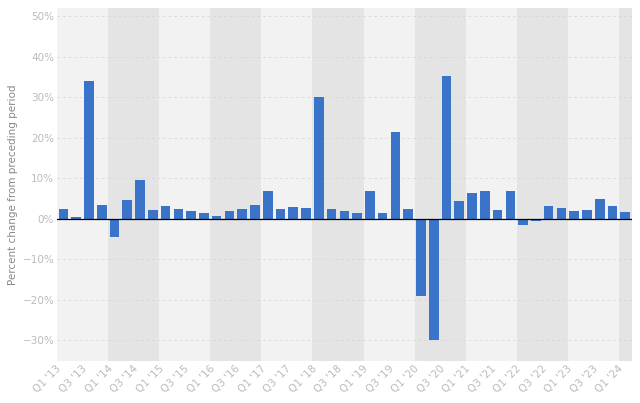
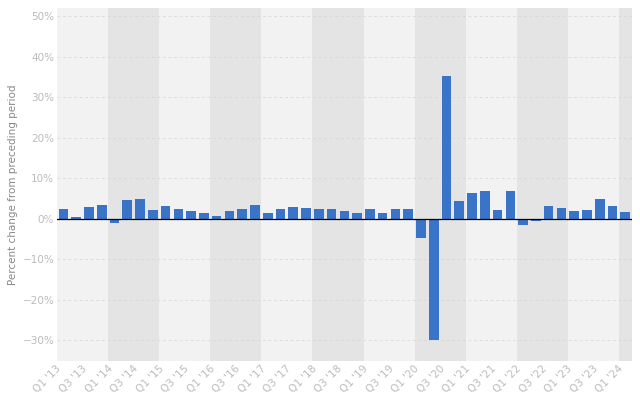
Q3 '13: 34.0% -> 3.0%
Q1 '14: -4.5% -> -1.0%
Q3 '14: 9.5% -> 5.0%
Q1 '17: 7.0% -> 1.5%
Q1 '18: 30.0% -> 2.5%
Q1 '19: 7.0% -> 2.5%
Q3 '19: 21.5% -> 2.5%
Q1 '20: -19.0% -> -4.8%
